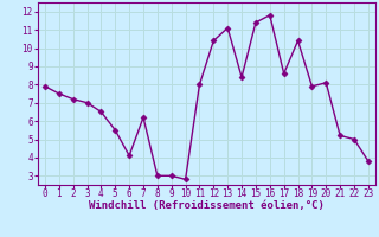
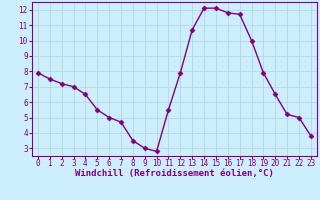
6: 4.1 -> 5.0
7: 6.2 -> 4.7
8: 3.0 -> 3.5
11: 8.0 -> 5.5
12: 10.4 -> 7.9
13: 11.1 -> 10.7
14: 8.4 -> 12.1
15: 11.4 -> 12.1
17: 8.6 -> 11.7
18: 10.4 -> 10.0
20: 8.1 -> 6.5
